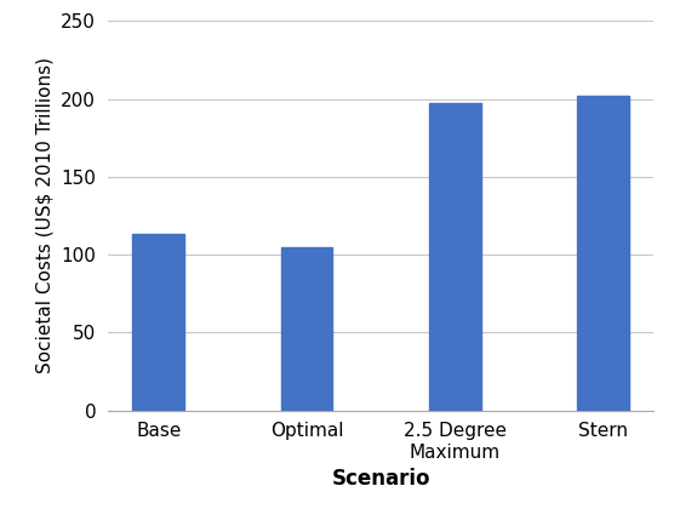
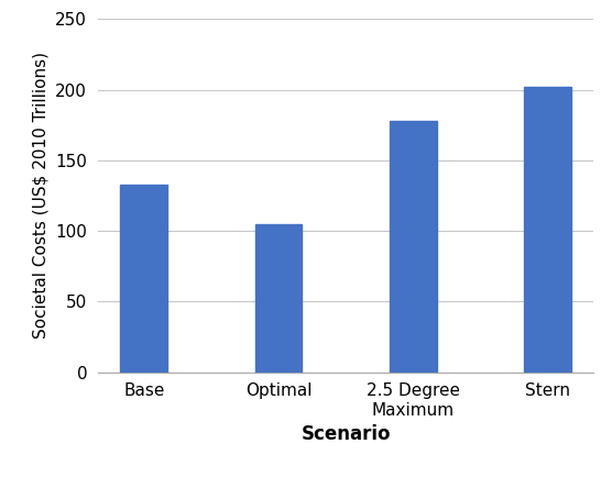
Base: 113 -> 133
2.5 Degree Maximum: 197 -> 178
